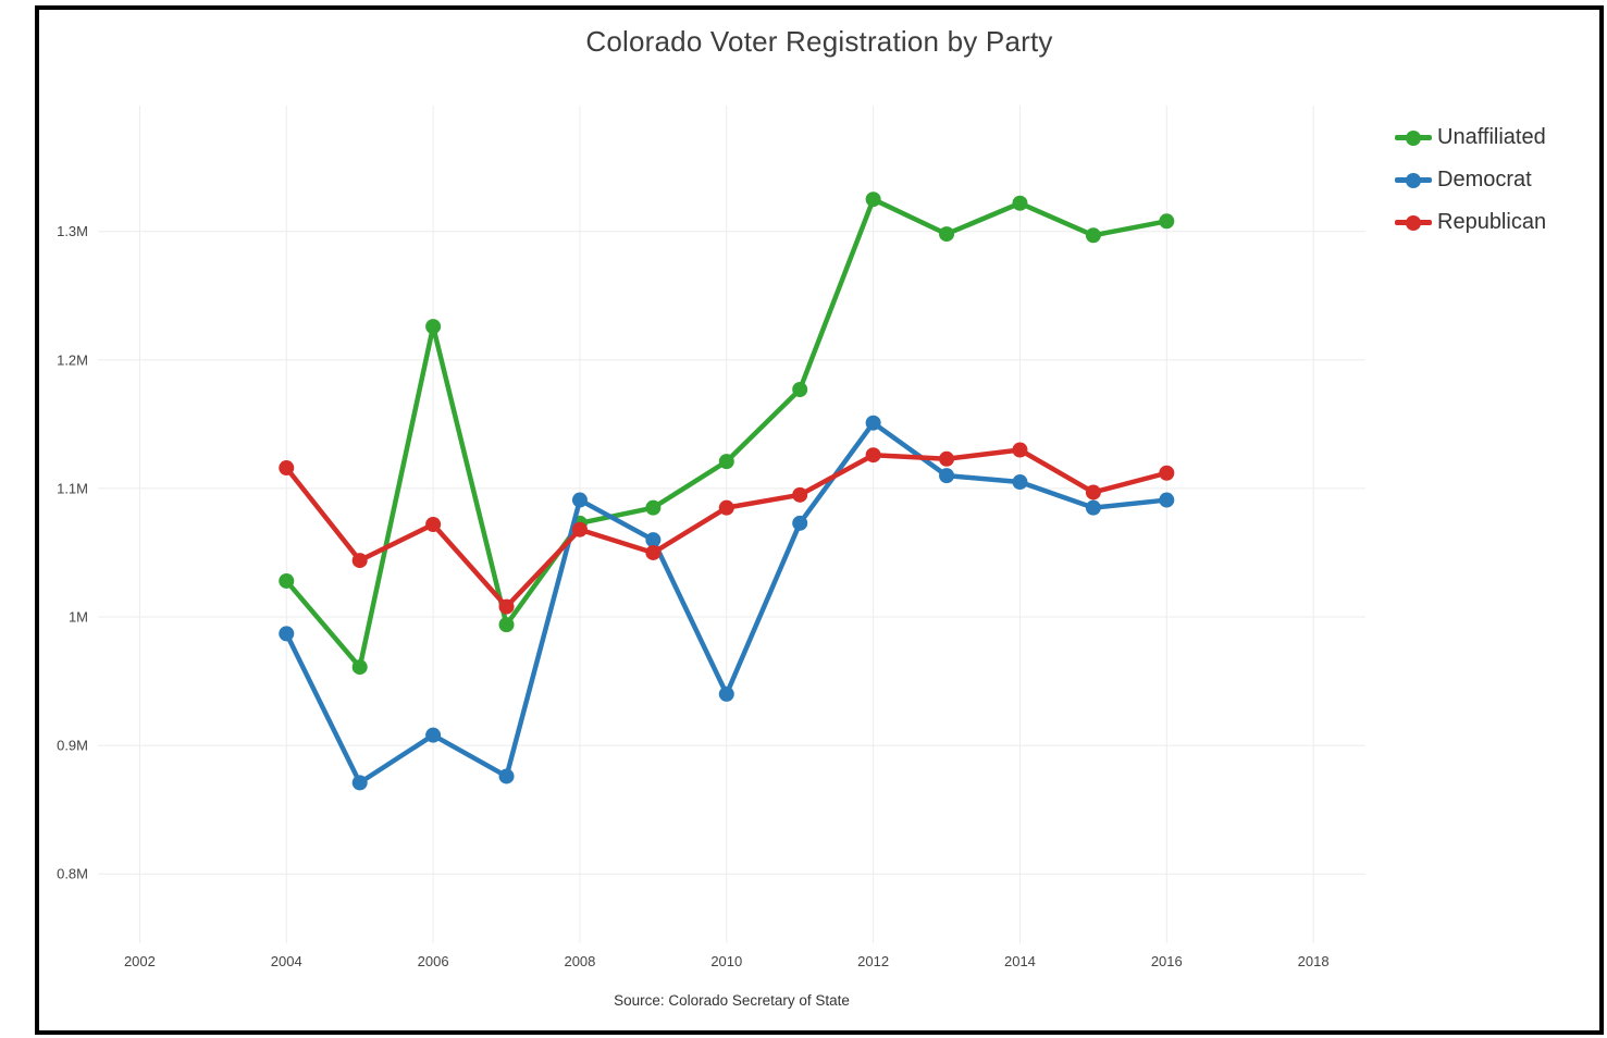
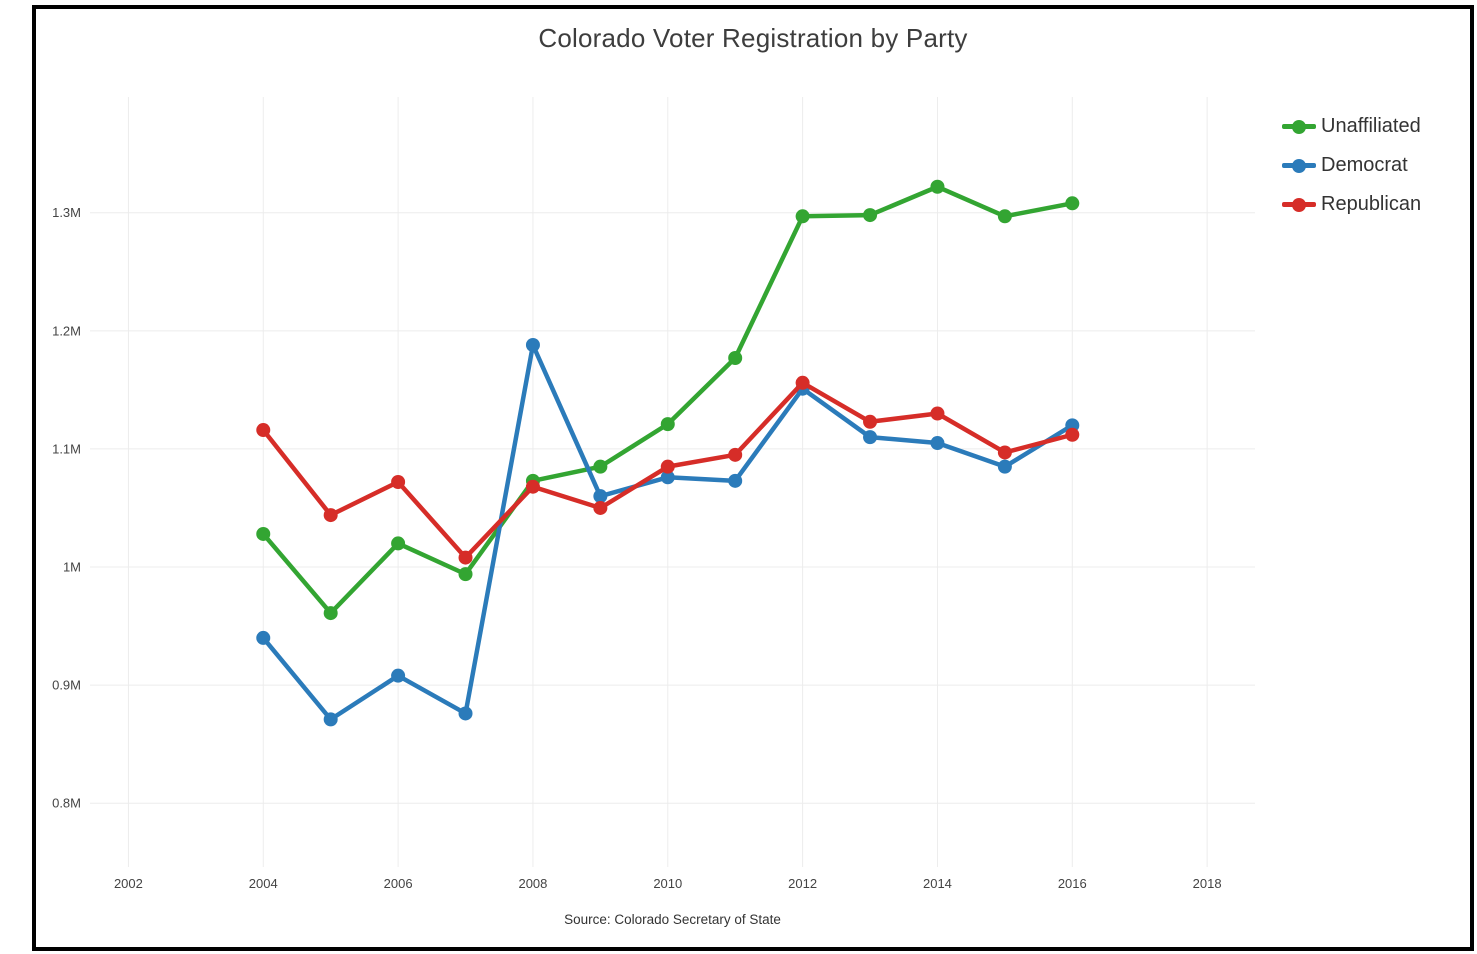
Democrat/2004: 0.987M -> 0.940M
Unaffiliated/2006: 1.226M -> 1.020M
Democrat/2008: 1.091M -> 1.188M
Democrat/2010: 0.940M -> 1.076M
Unaffiliated/2012: 1.325M -> 1.297M
Republican/2012: 1.126M -> 1.156M
Democrat/2016: 1.091M -> 1.120M
